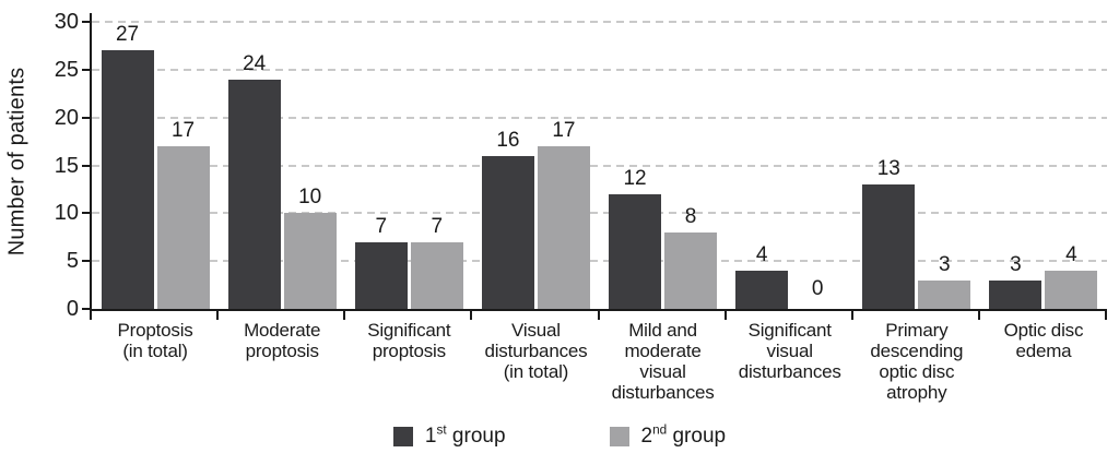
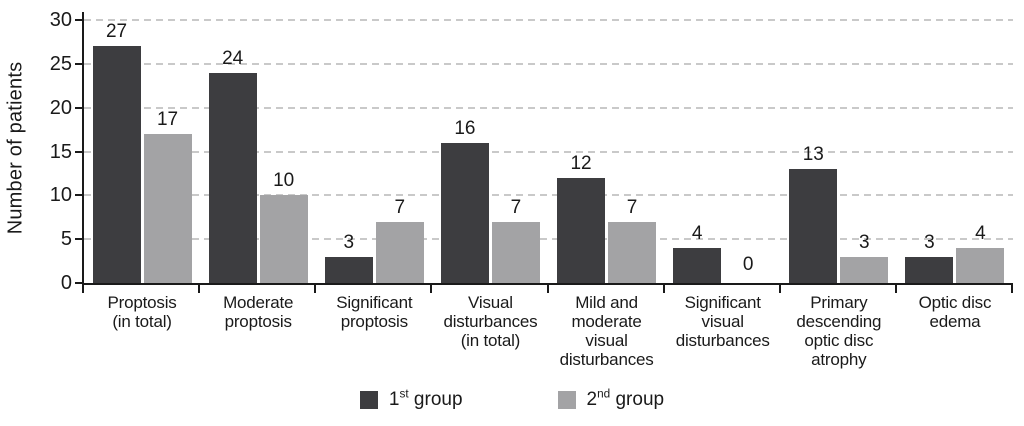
1st group/Significant proptosis: 7 -> 3
2nd group/Visual disturbances (in total): 17 -> 7
2nd group/Mild and moderate visual disturbances: 8 -> 7
